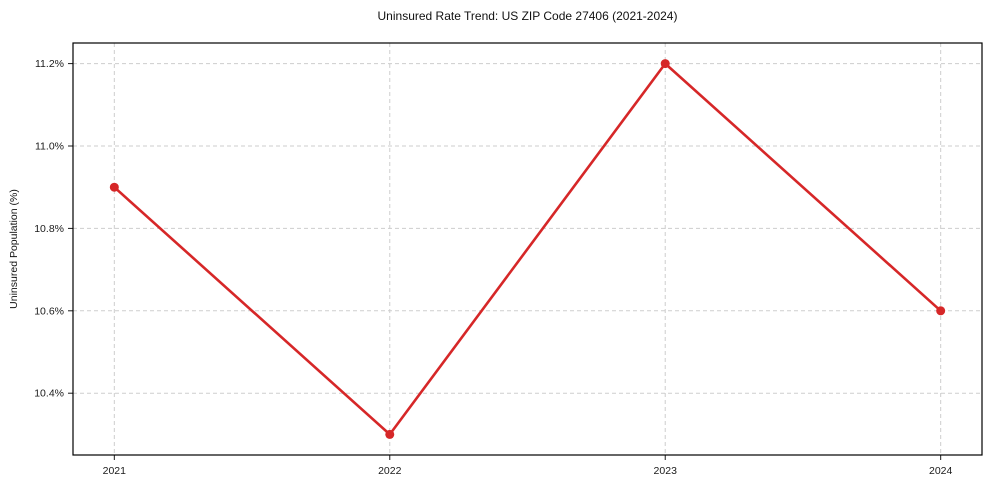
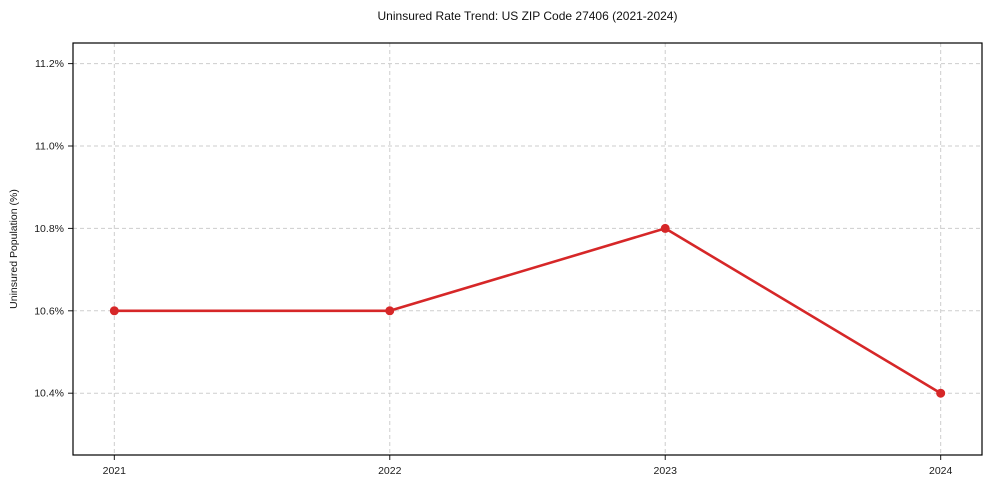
2021: 10.9% -> 10.6%
2022: 10.3% -> 10.6%
2023: 11.2% -> 10.8%
2024: 10.6% -> 10.4%
